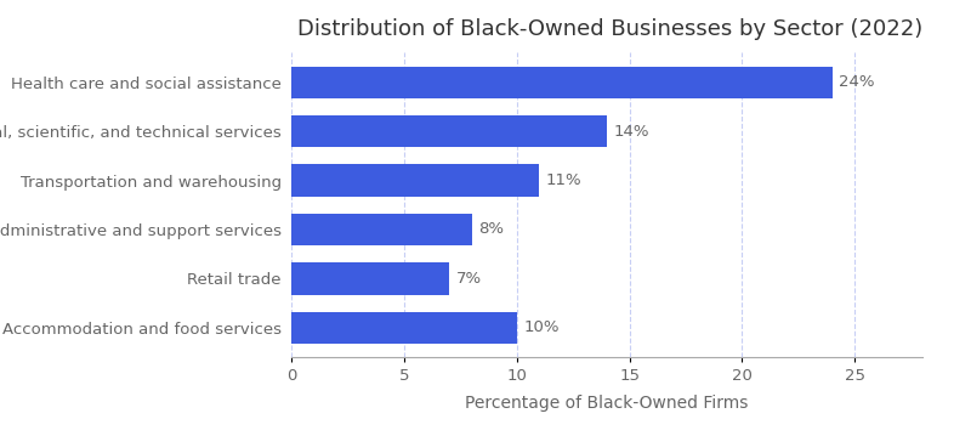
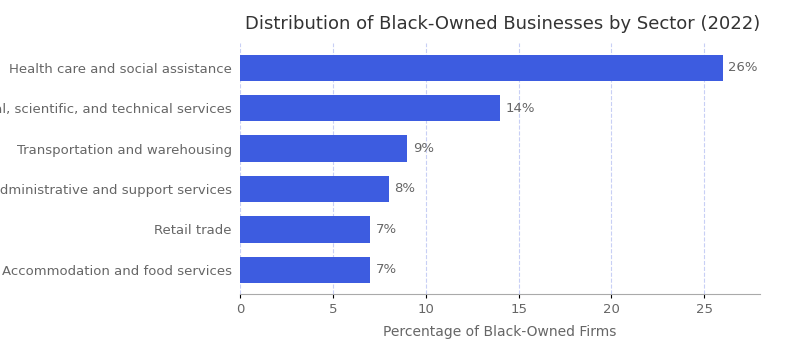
Health care and social assistance: 24% -> 26%
Transportation and warehousing: 11% -> 9%
Accommodation and food services: 10% -> 7%
